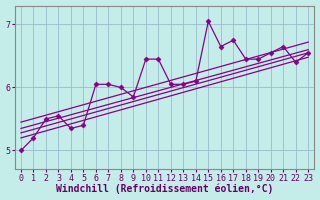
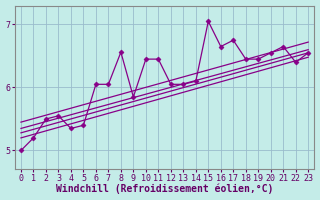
8: 6.00 -> 6.56
